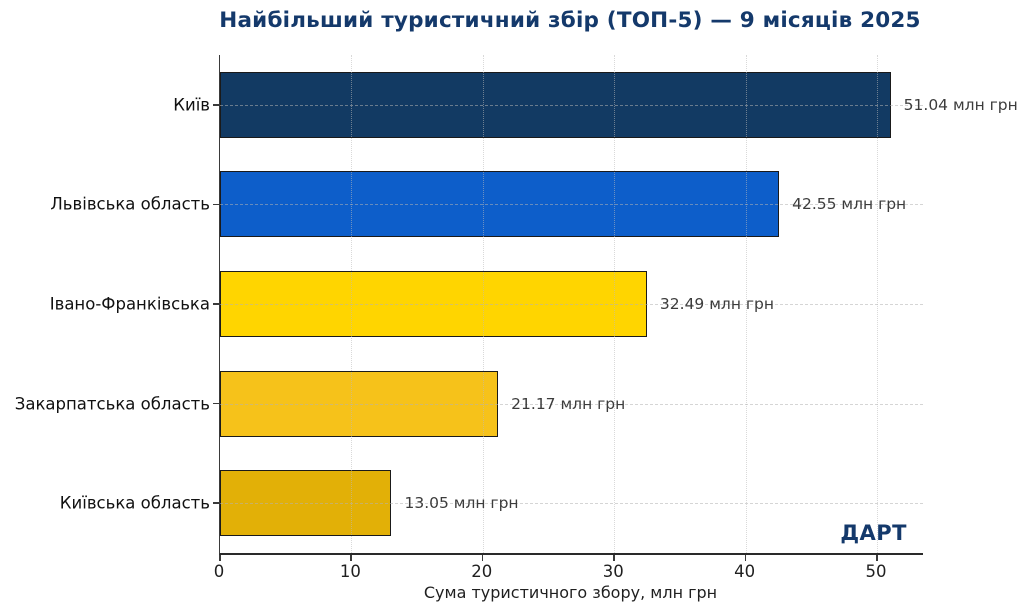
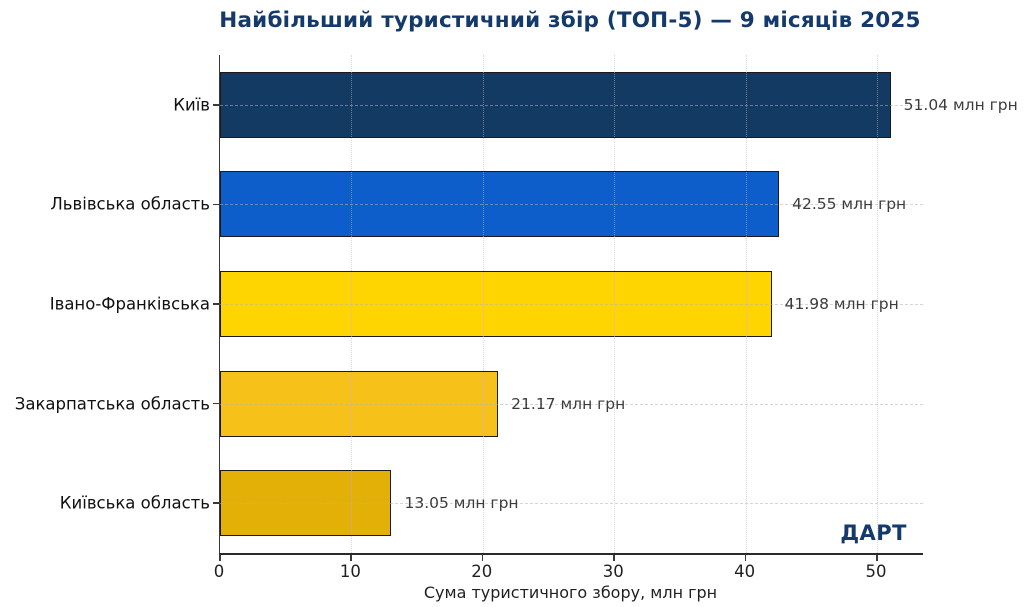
Івано-Франківська: 32.49 -> 41.98
